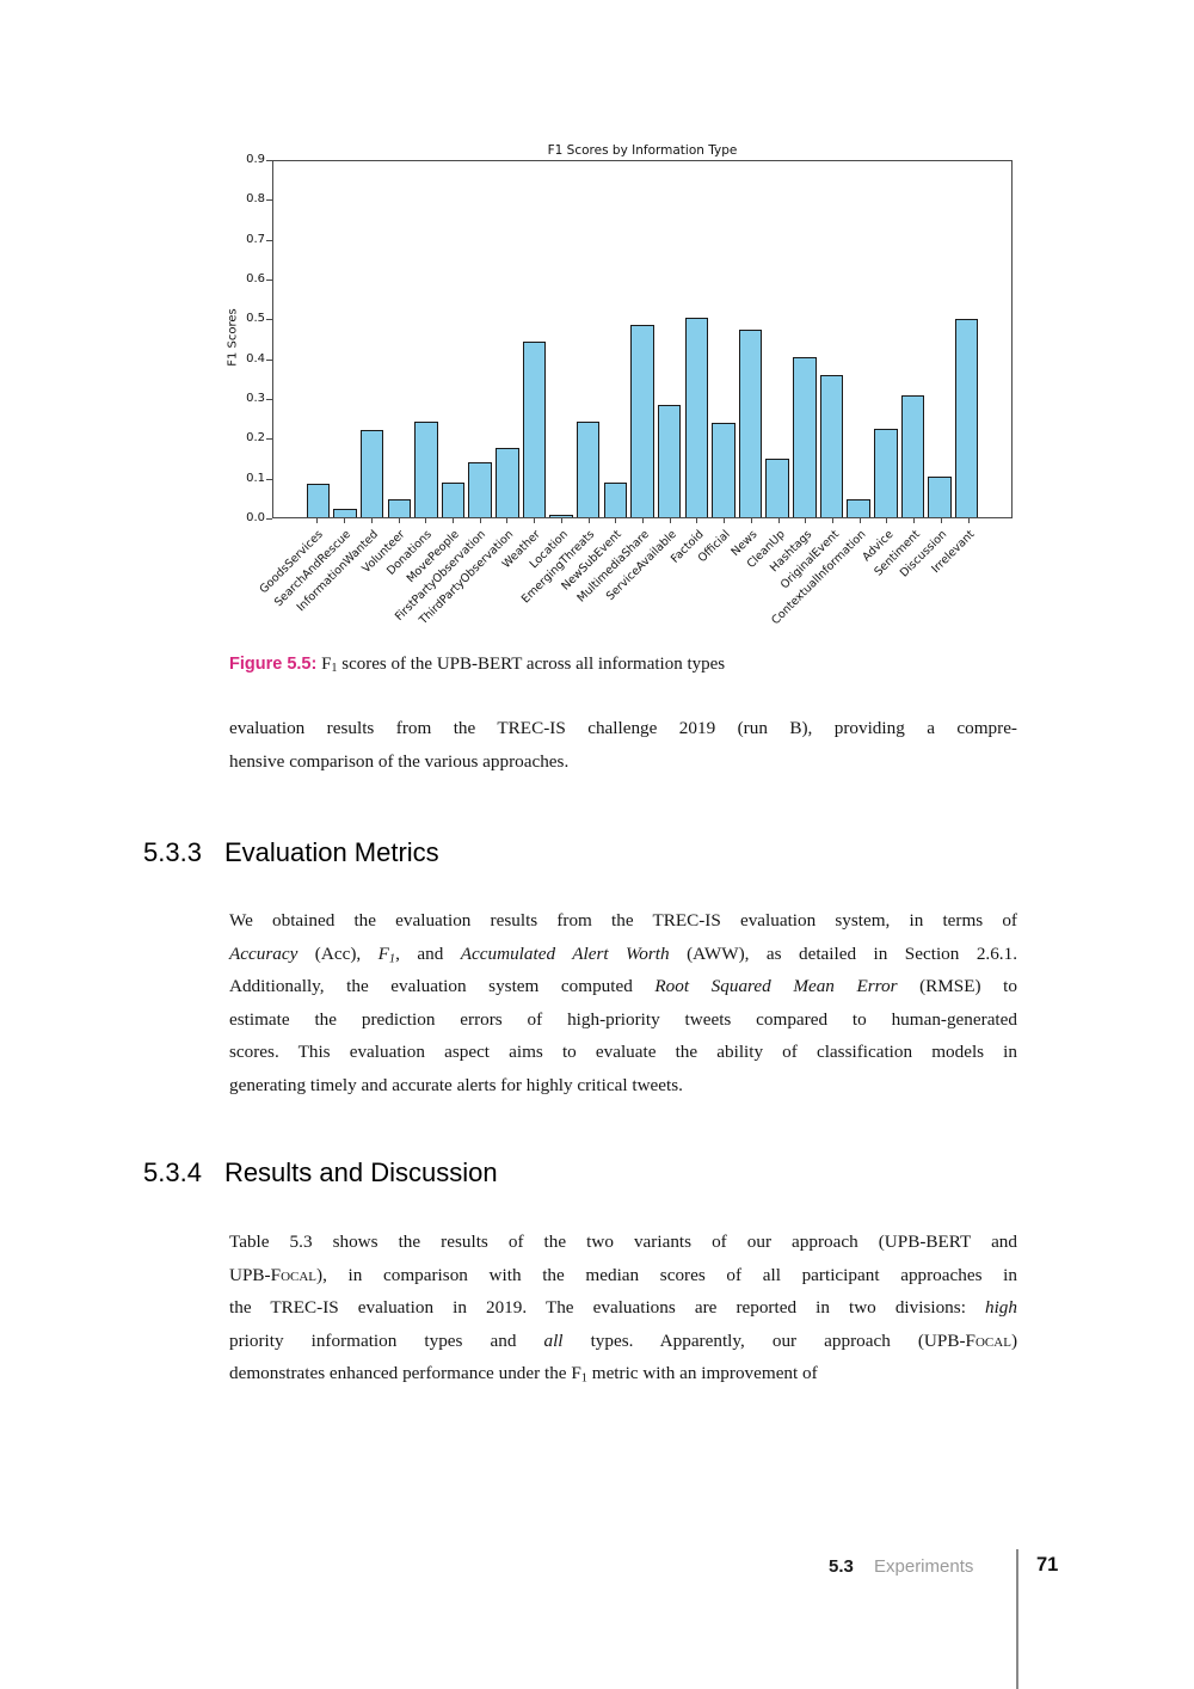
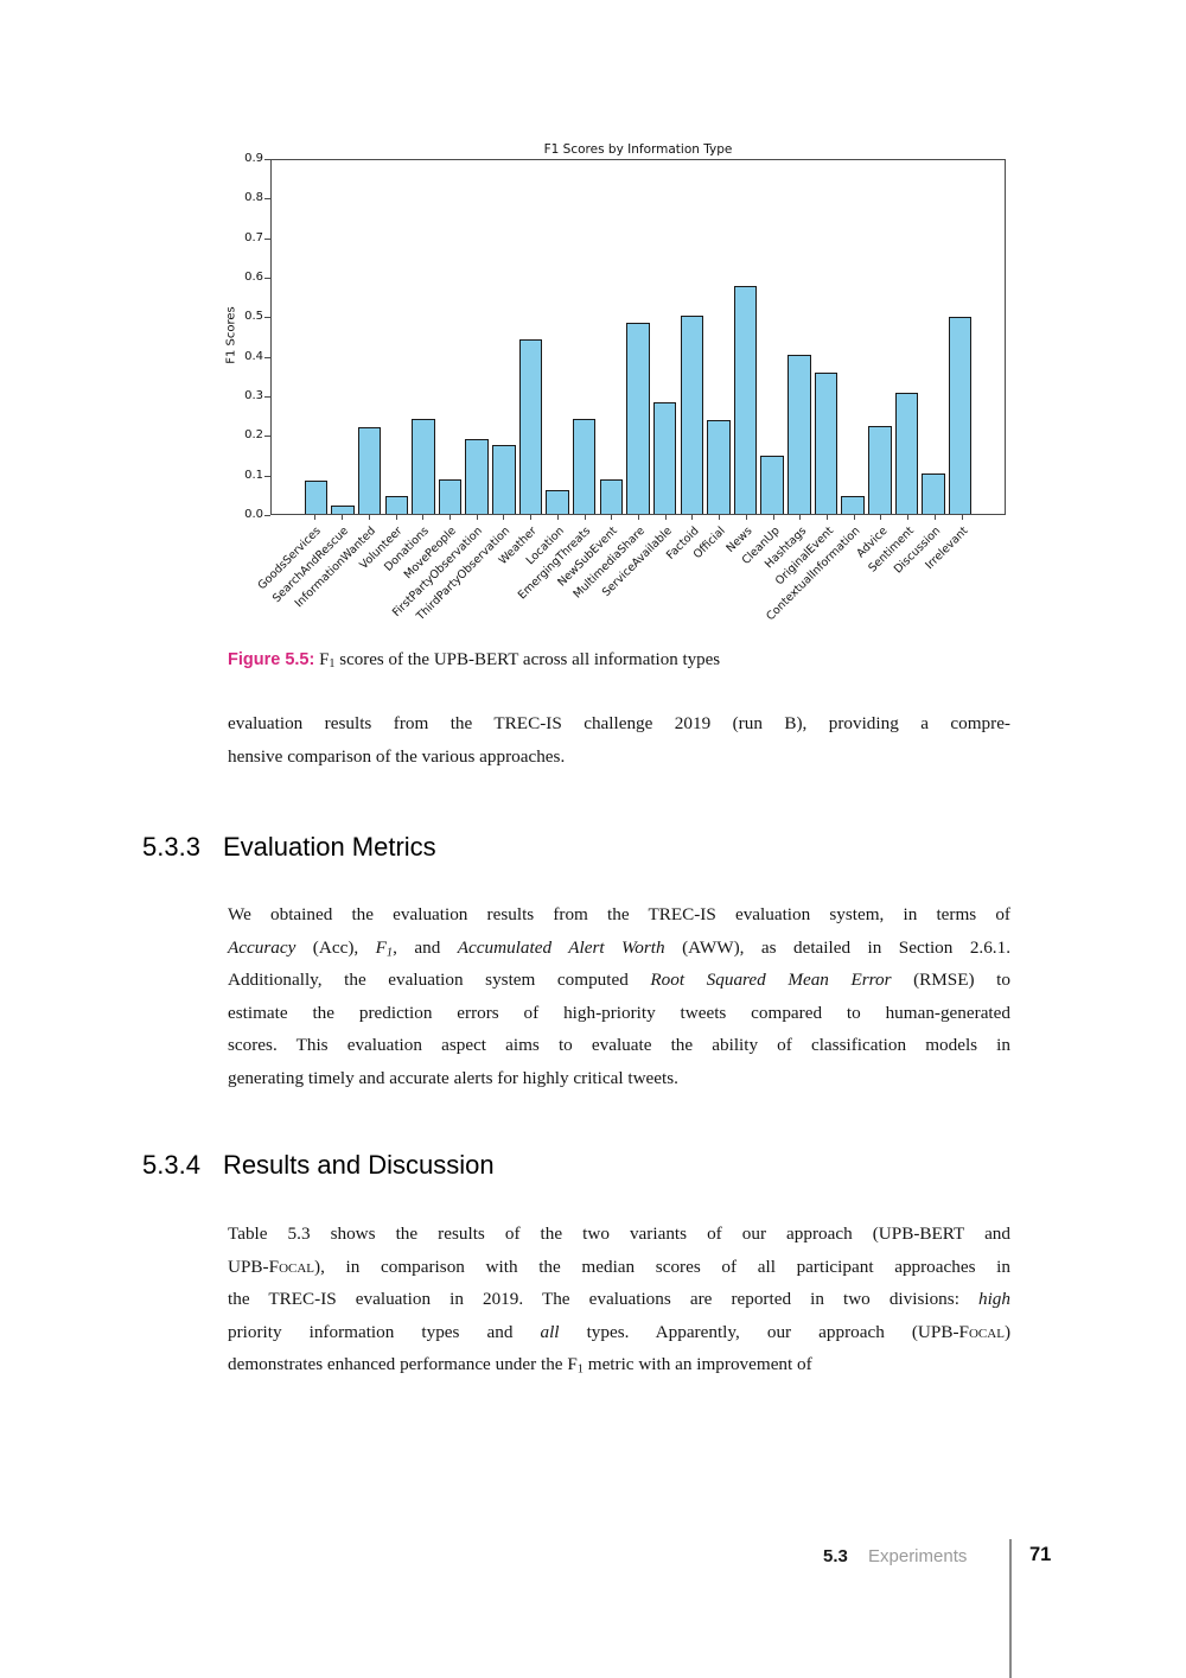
FirstPartyObservation: 0.14 -> 0.19
Location: 0.01 -> 0.06
News: 0.47 -> 0.58
